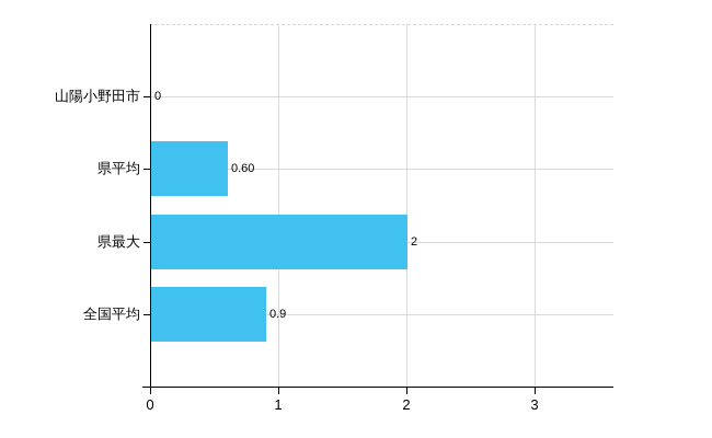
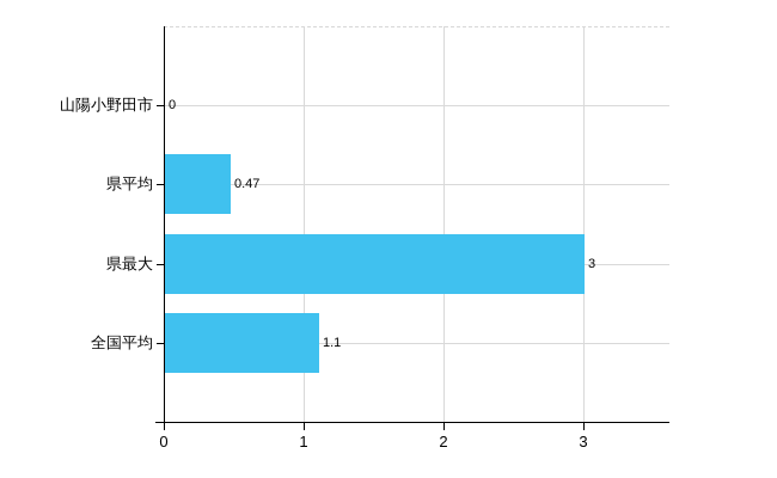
県平均: 0.60 -> 0.47
県最大: 2 -> 3
全国平均: 0.9 -> 1.1
